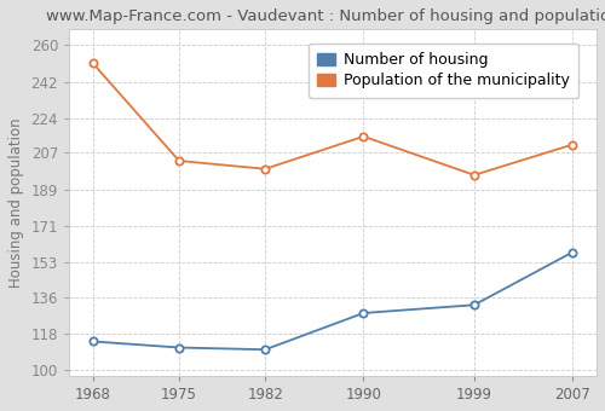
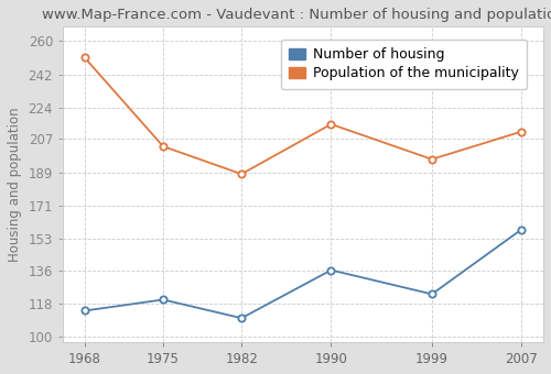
Number of housing/1975: 111 -> 120
Population of the municipality/1982: 199 -> 188
Number of housing/1990: 128 -> 136
Number of housing/1999: 132 -> 123
